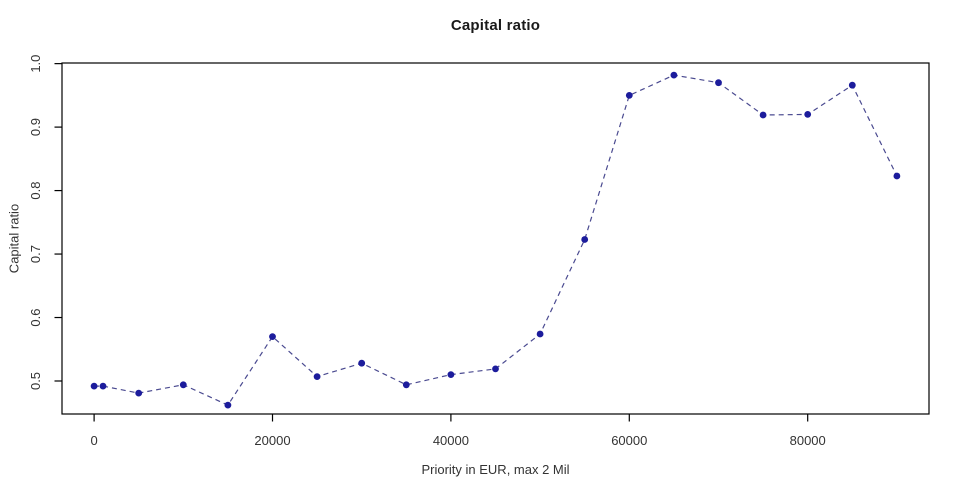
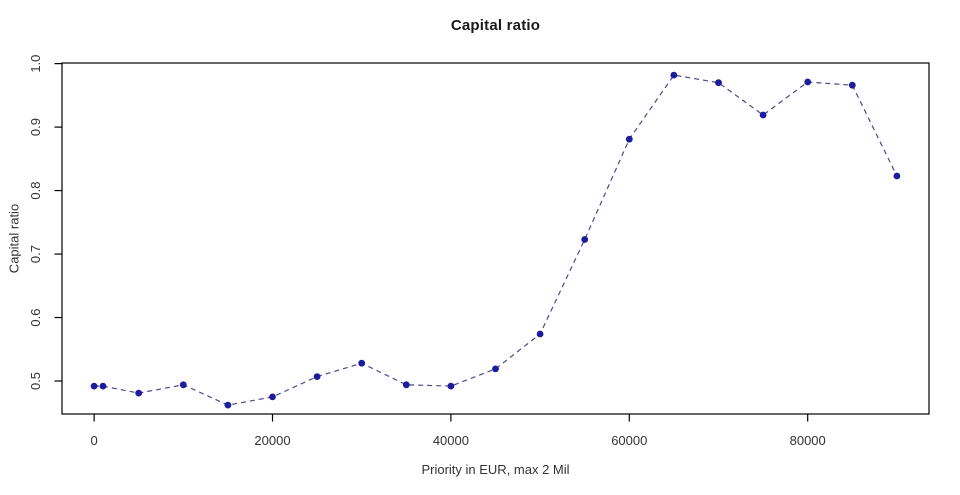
20000: 0.57 -> 0.47
40000: 0.51 -> 0.49
60000: 0.95 -> 0.88
80000: 0.92 -> 0.97
